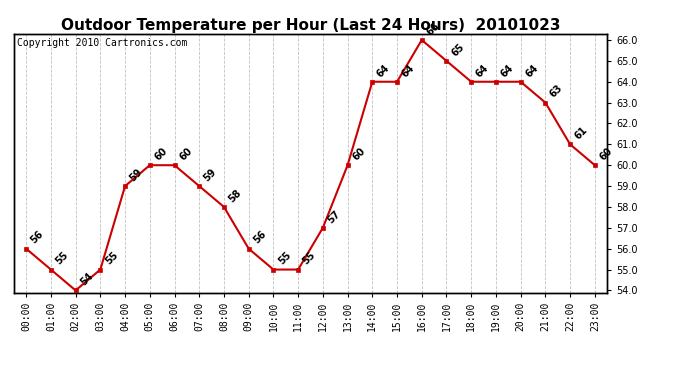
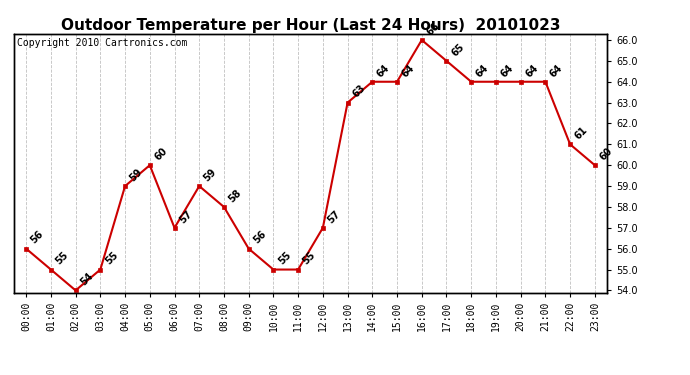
06:00: 60 -> 57
13:00: 60 -> 63
21:00: 63 -> 64
